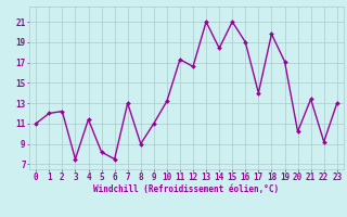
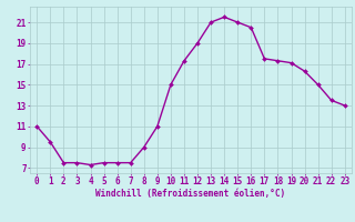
1: 12.0 -> 9.5
2: 12.2 -> 7.5
4: 11.4 -> 7.3
5: 8.2 -> 7.5
7: 13.0 -> 7.5
10: 13.2 -> 15.0
12: 16.6 -> 19.0
14: 18.4 -> 21.5
16: 19.0 -> 20.5
17: 14.0 -> 17.5
18: 19.8 -> 17.3
20: 10.2 -> 16.3
21: 13.4 -> 15.0
22: 9.2 -> 13.5
